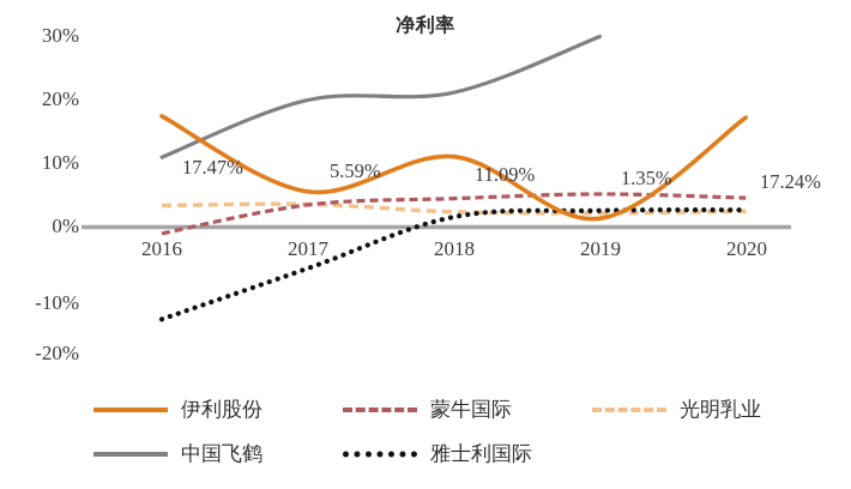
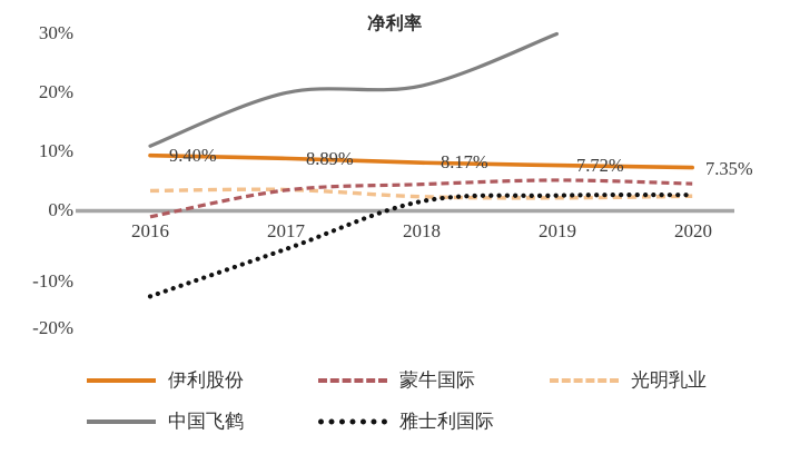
伊利股份/2016: 17.47% -> 9.40%
伊利股份/2017: 5.59% -> 8.89%
伊利股份/2018: 11.09% -> 8.17%
伊利股份/2019: 1.35% -> 7.72%
伊利股份/2020: 17.24% -> 7.35%
